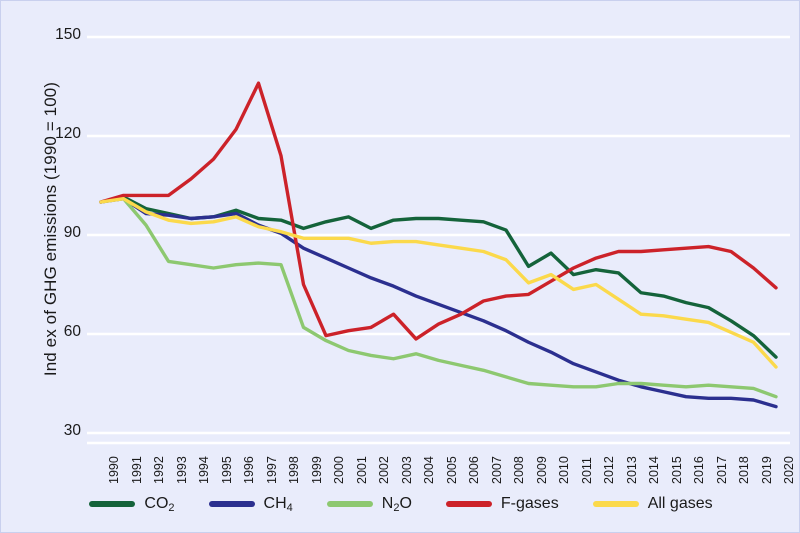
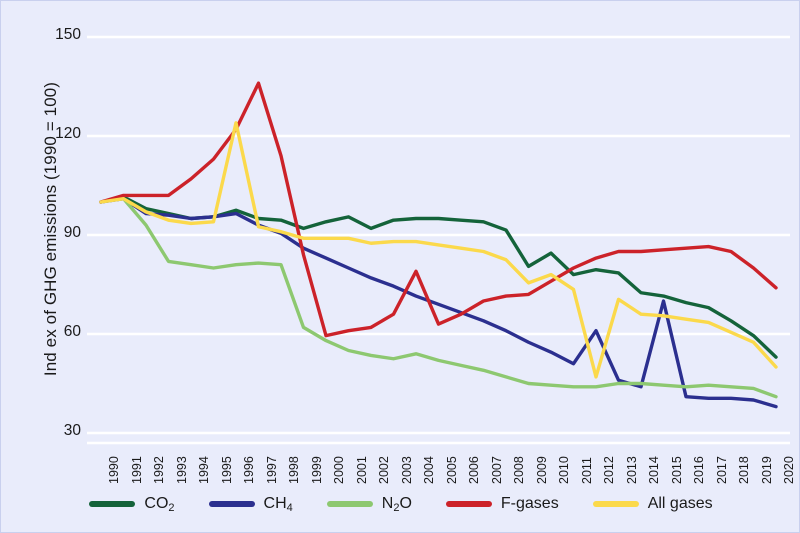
All gases/1996: 96 -> 124
F-gases/1999: 75 -> 84
F-gases/2004: 58 -> 79
CH4/2012: 48 -> 61
All gases/2012: 75 -> 47
CH4/2015: 42 -> 70
